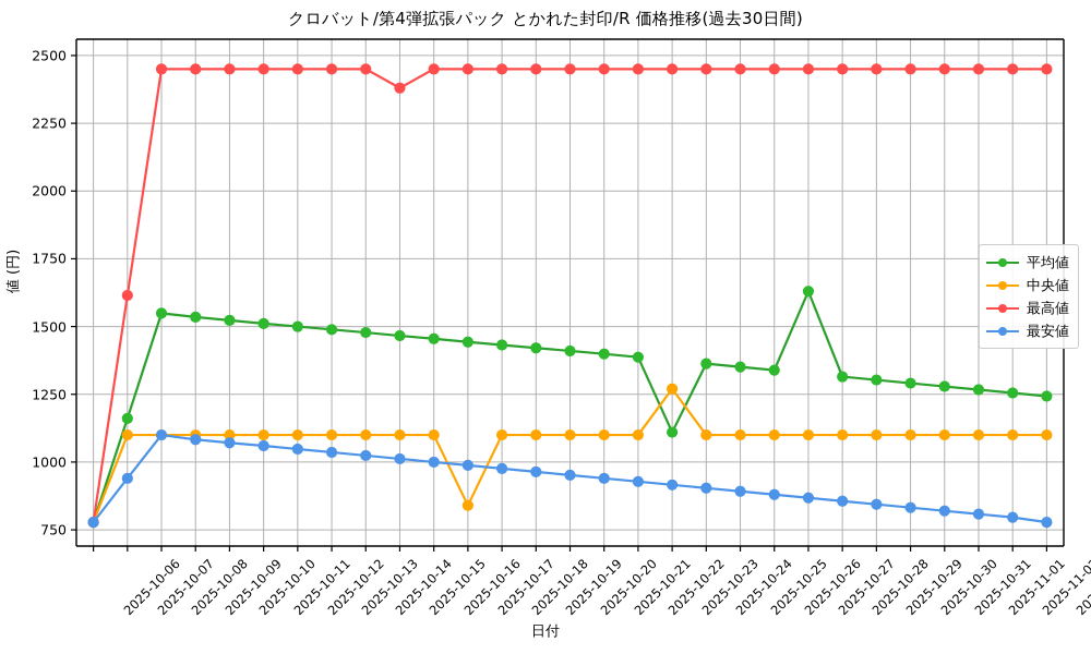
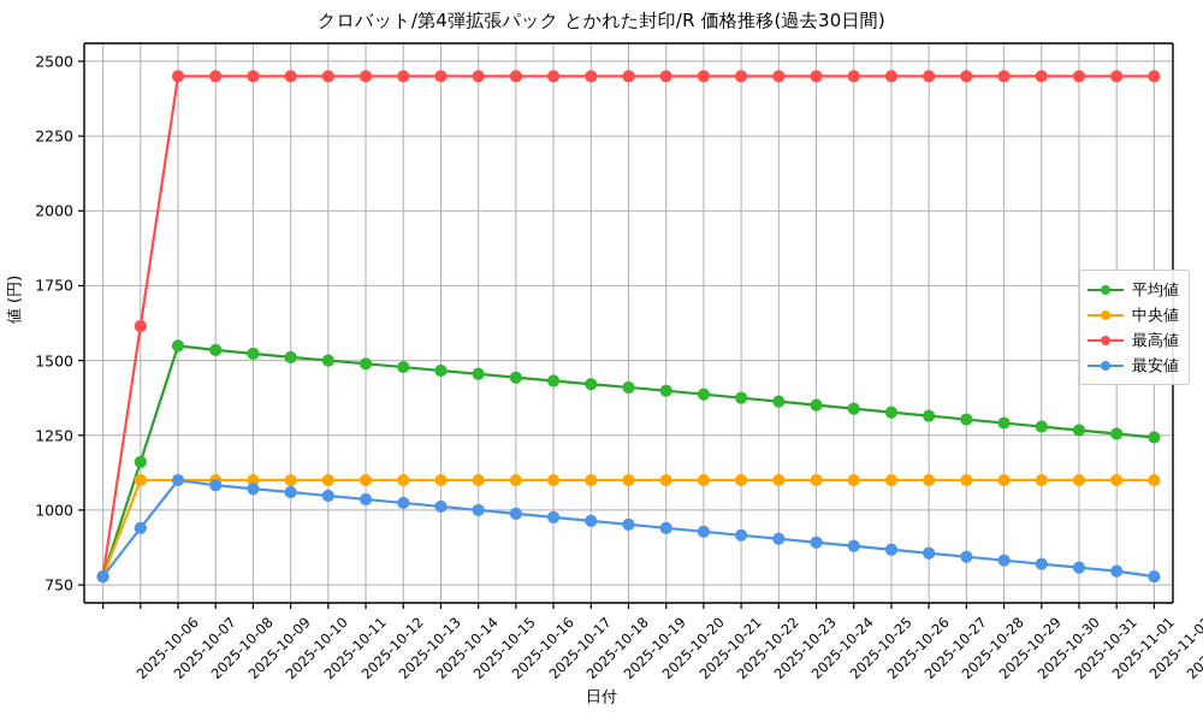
最高値/2025-10-15: 2380 -> 2450
中央値/2025-10-17: 840 -> 1100
平均値/2025-10-23: 1110 -> 1380
中央値/2025-10-23: 1270 -> 1100
平均値/2025-10-27: 1630 -> 1330
